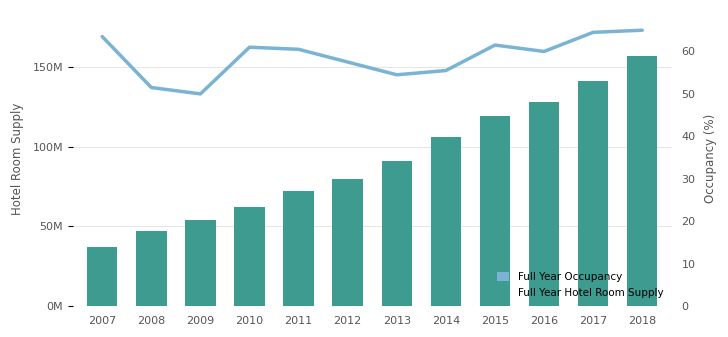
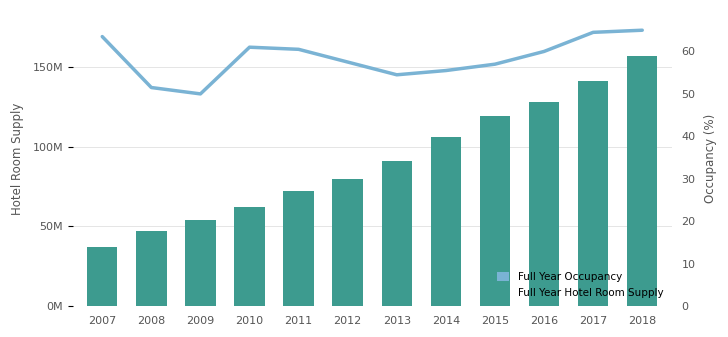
Full Year Occupancy/2015: 61.5 -> 57.0
